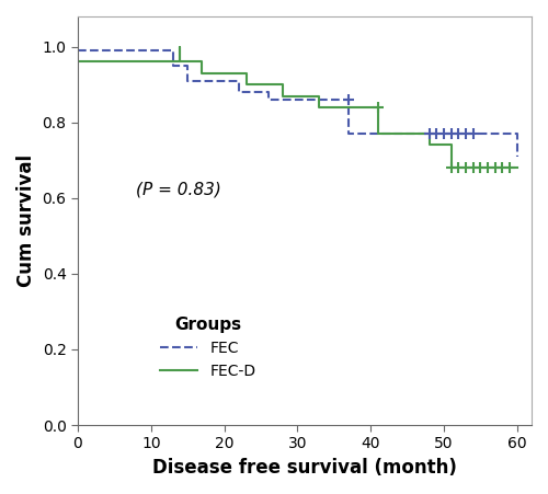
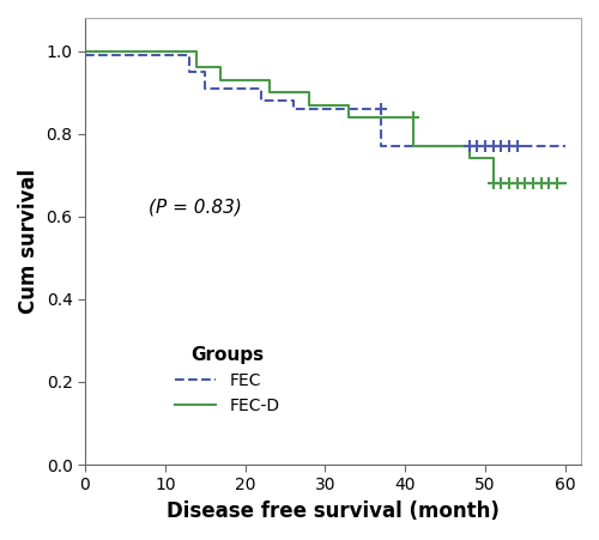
FEC-D/0: 0.96 -> 1.00
FEC/60: 0.71 -> 0.77
